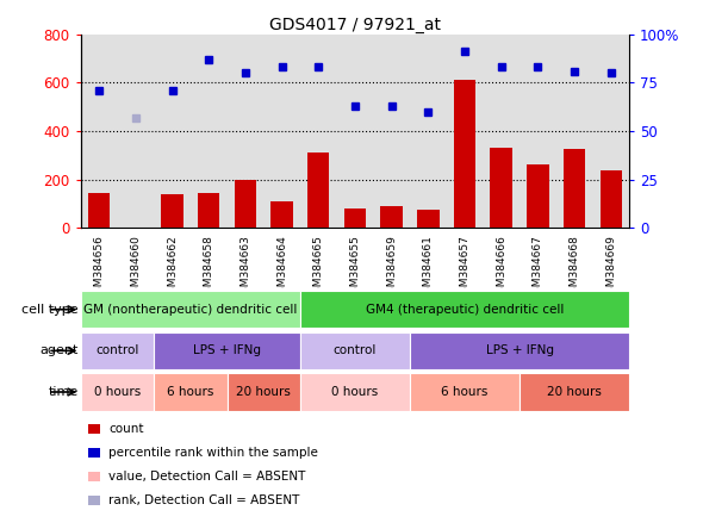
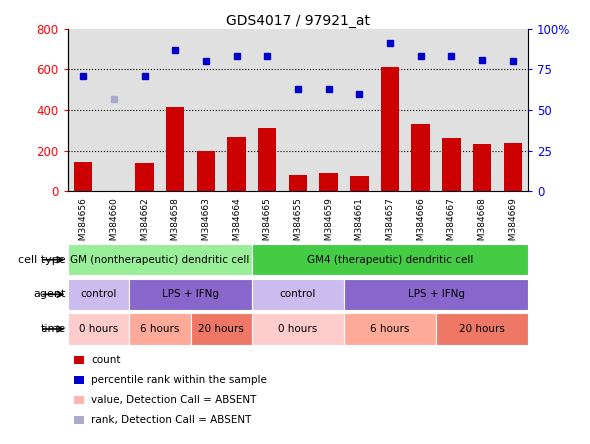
GSM384658: 145 -> 415
GSM384664: 110 -> 270
GSM384668: 325 -> 235
